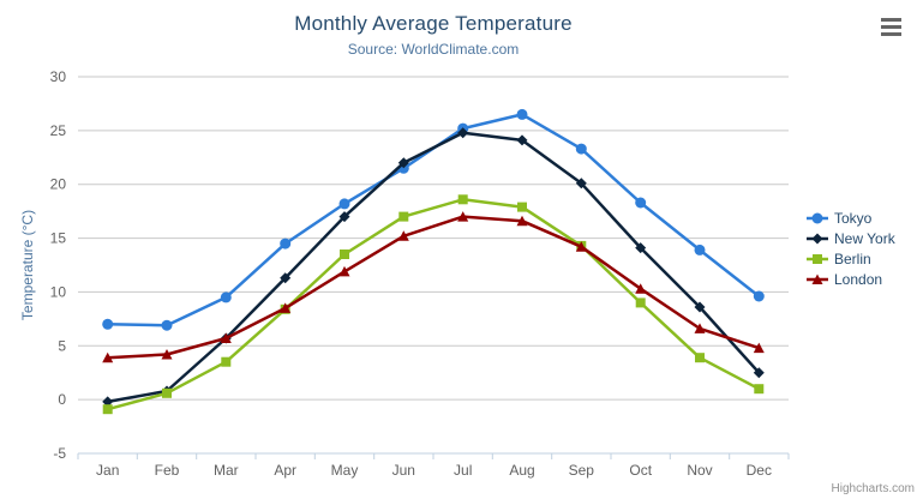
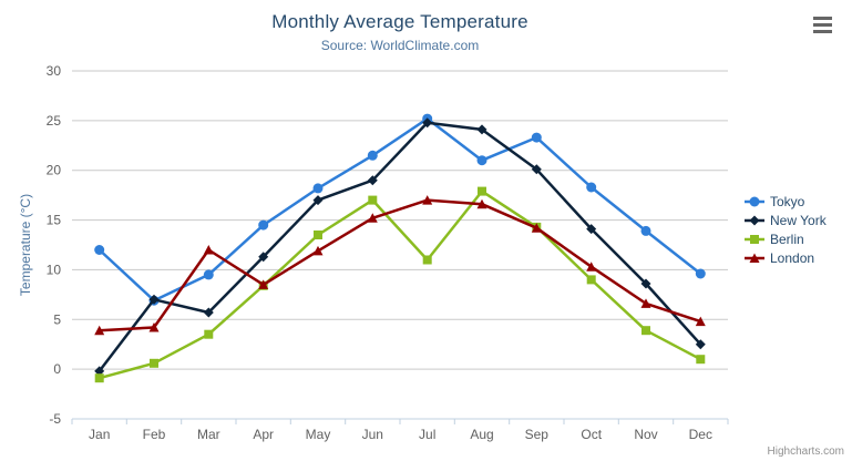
Tokyo/Jan: 7 -> 12
New York/Feb: 1 -> 7
London/Mar: 6 -> 12
New York/Jun: 22 -> 19
Berlin/Jul: 19 -> 11
Tokyo/Aug: 26 -> 21
